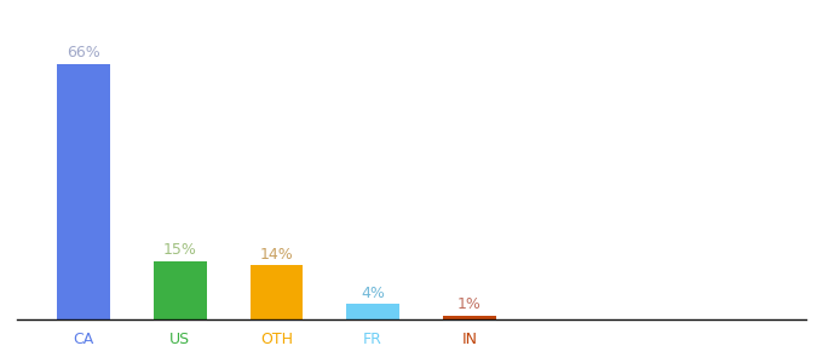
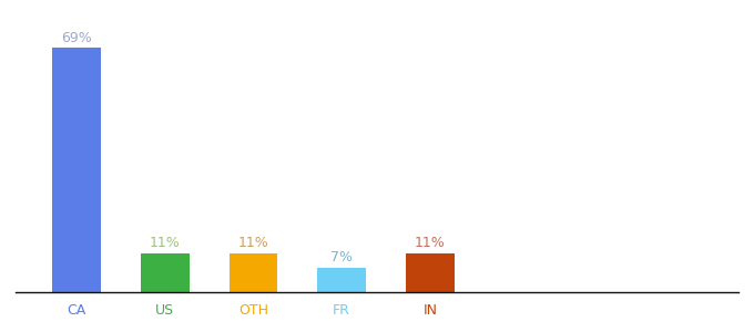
CA: 66% -> 69%
US: 15% -> 11%
OTH: 14% -> 11%
FR: 4% -> 7%
IN: 1% -> 11%
